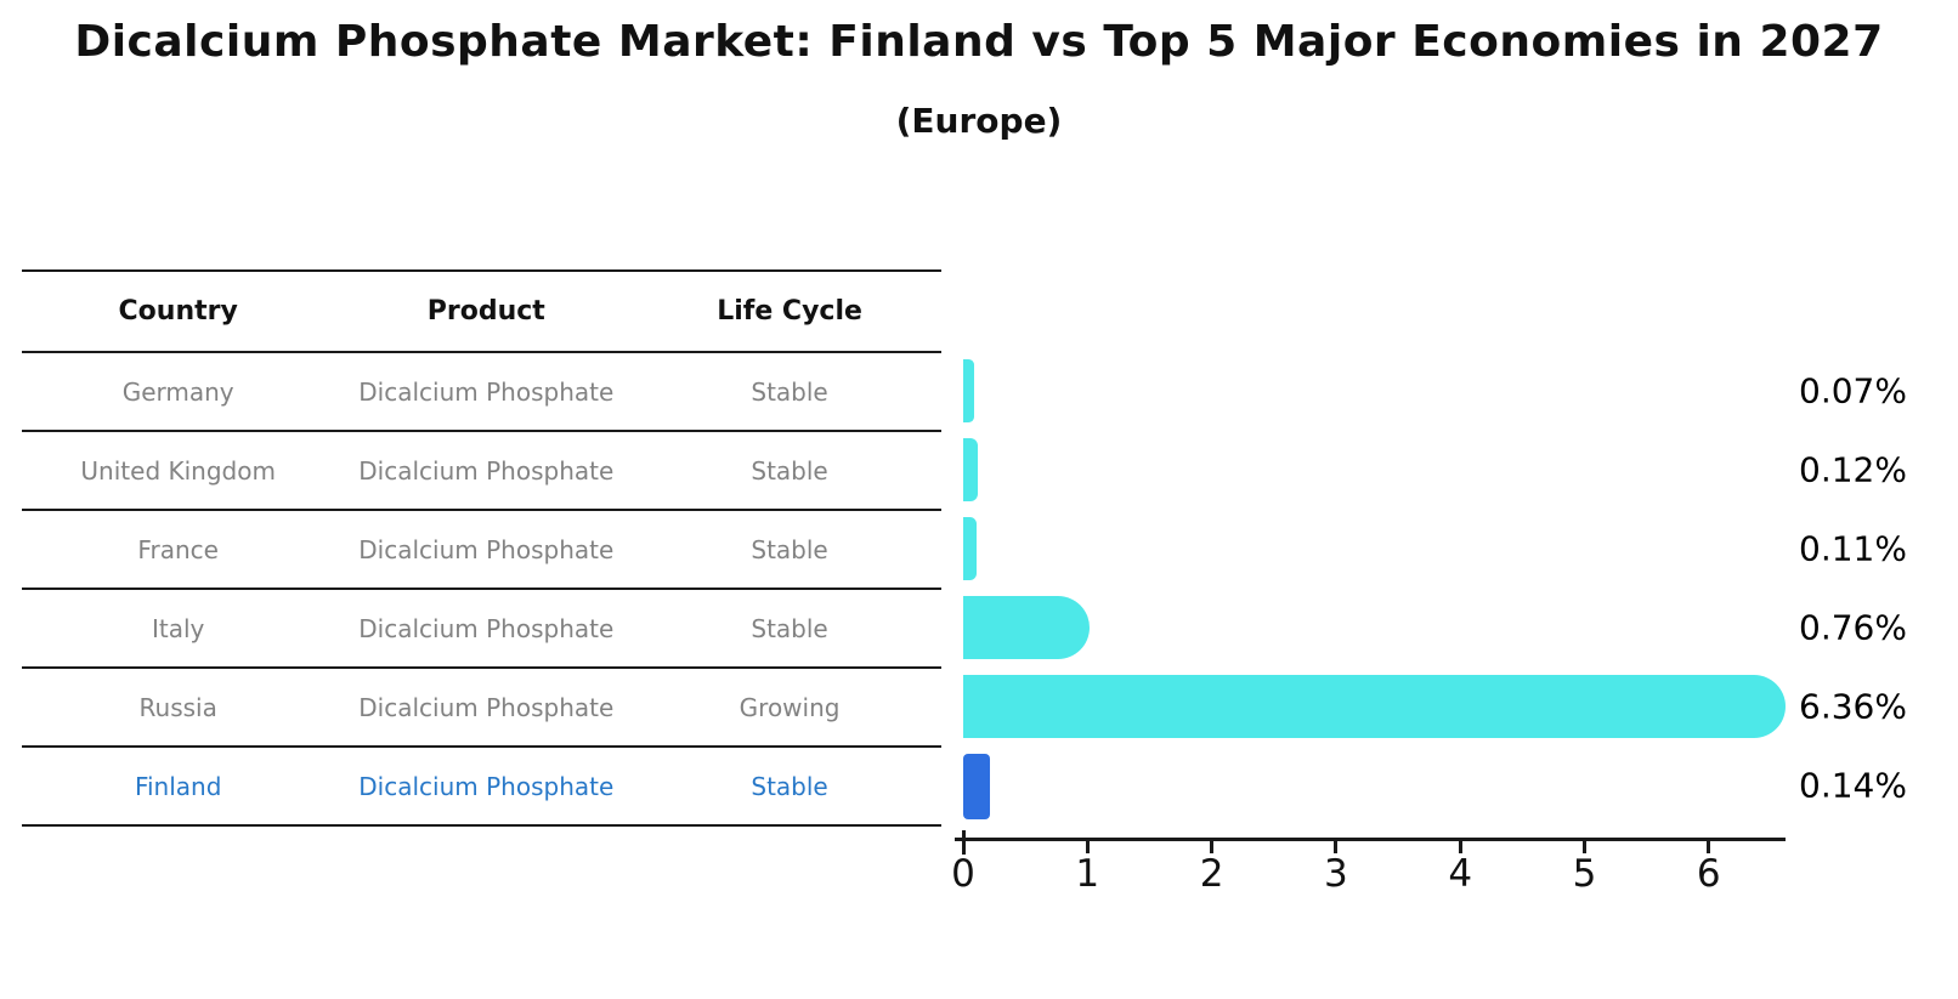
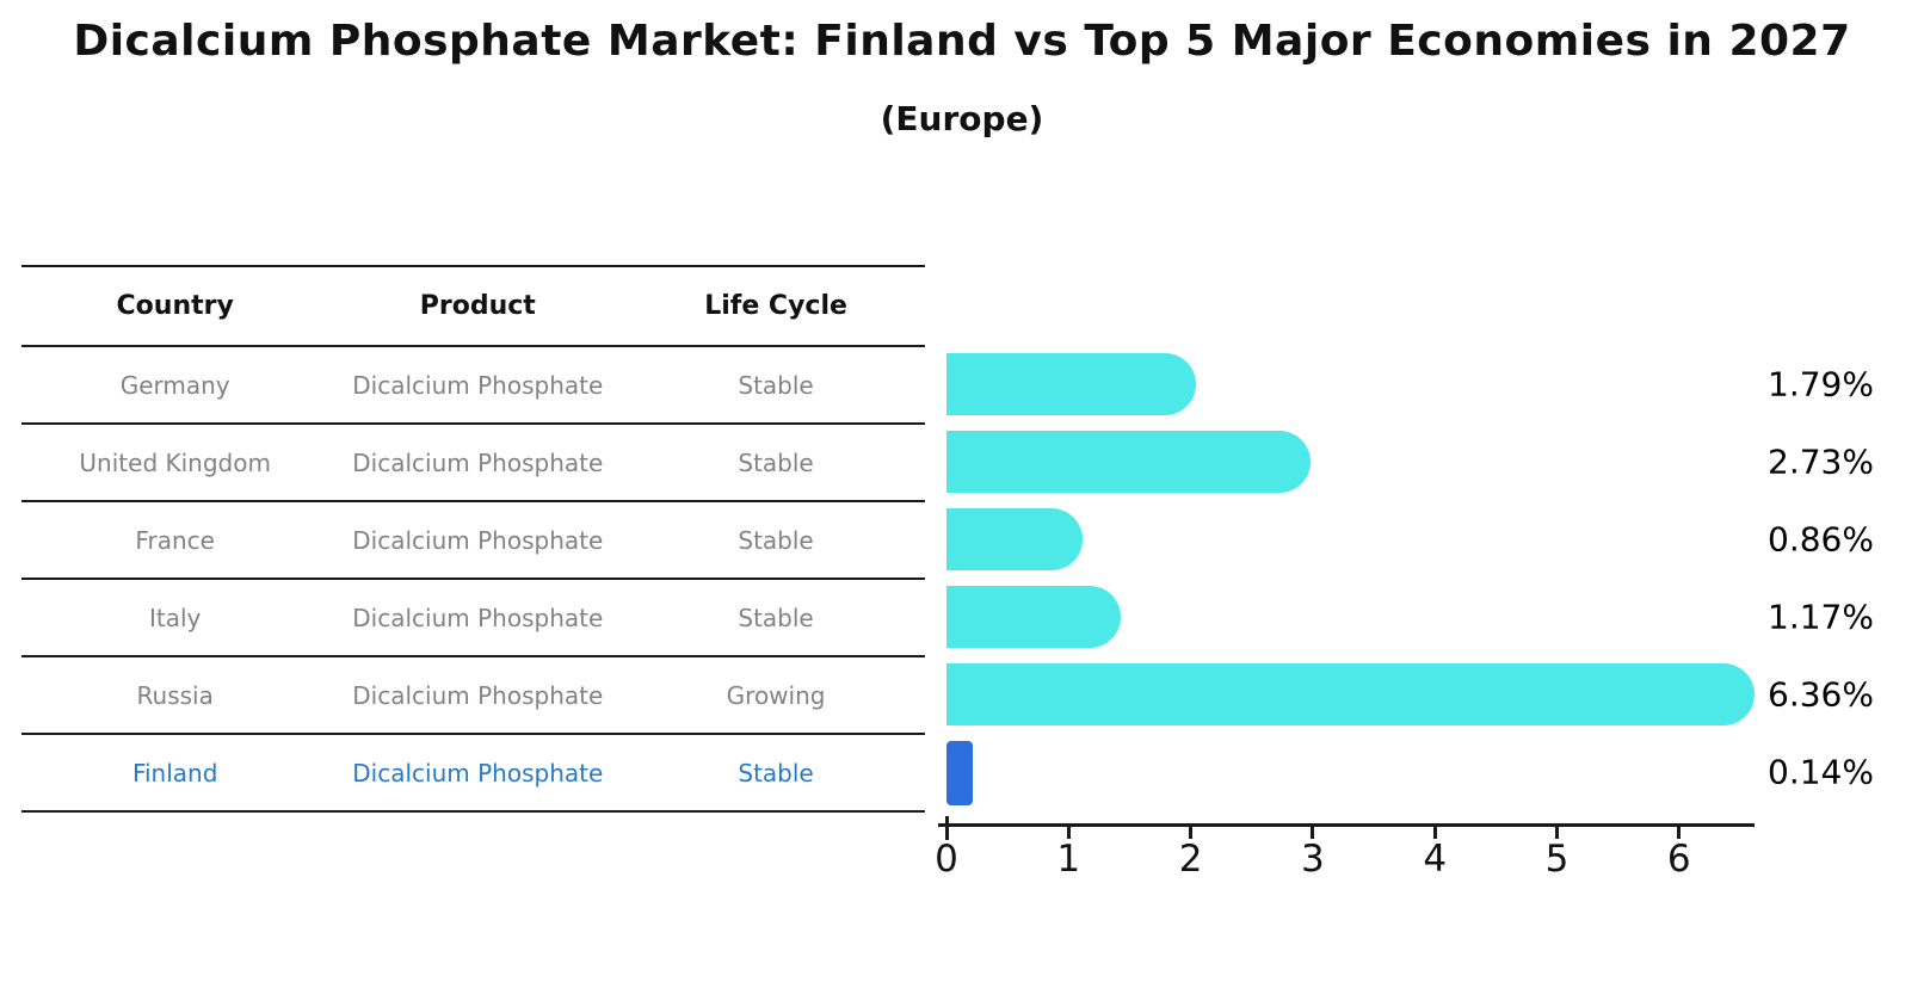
Germany: 0.07% -> 1.79%
United Kingdom: 0.12% -> 2.73%
France: 0.11% -> 0.86%
Italy: 0.76% -> 1.17%
